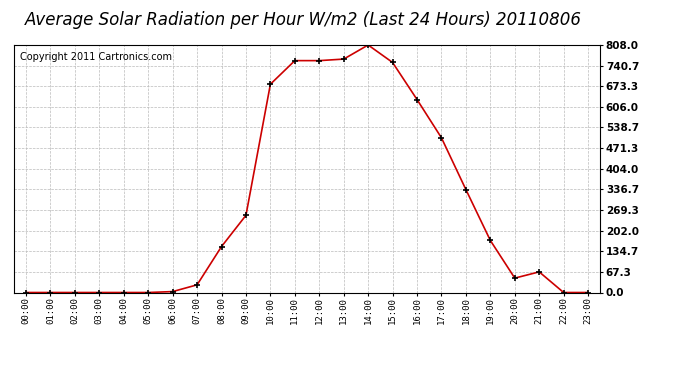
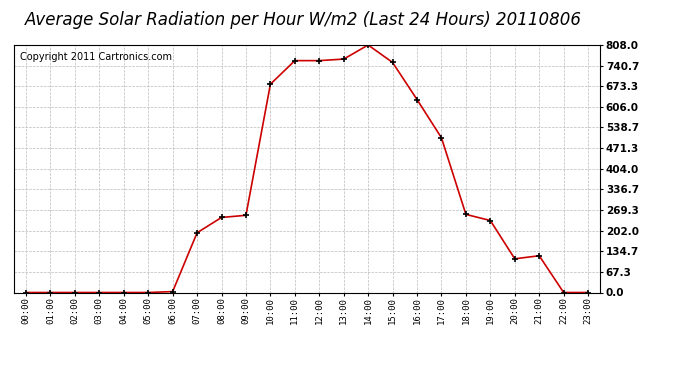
07:00: 25 -> 195
08:00: 150 -> 245
18:00: 336 -> 255
19:00: 170 -> 235
20:00: 47 -> 110
21:00: 67 -> 120
